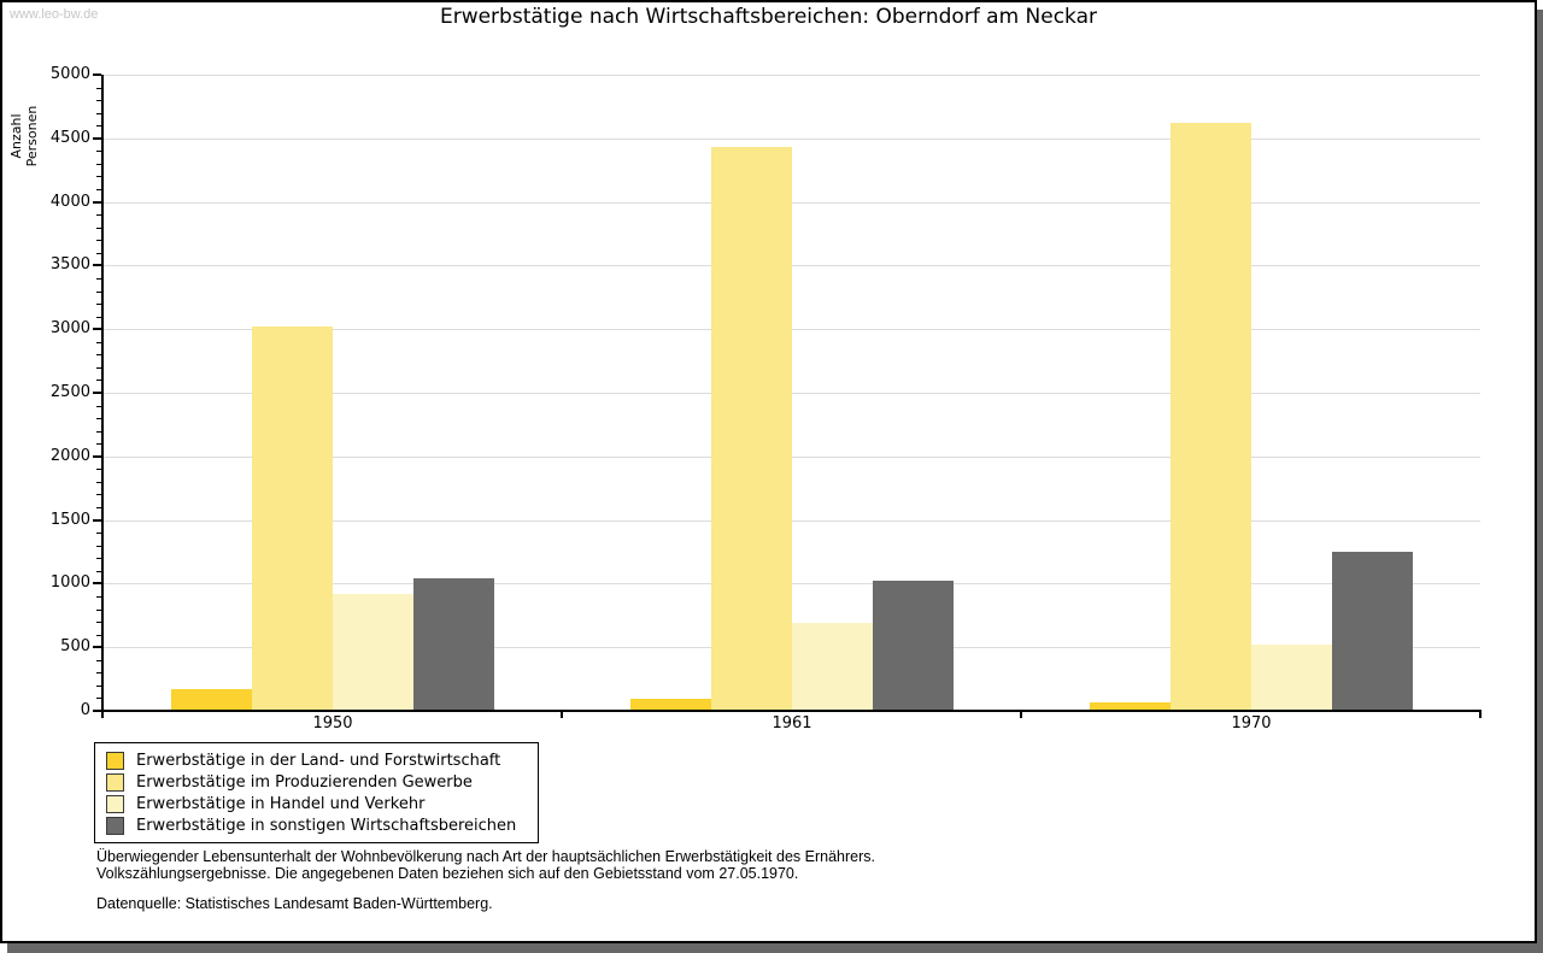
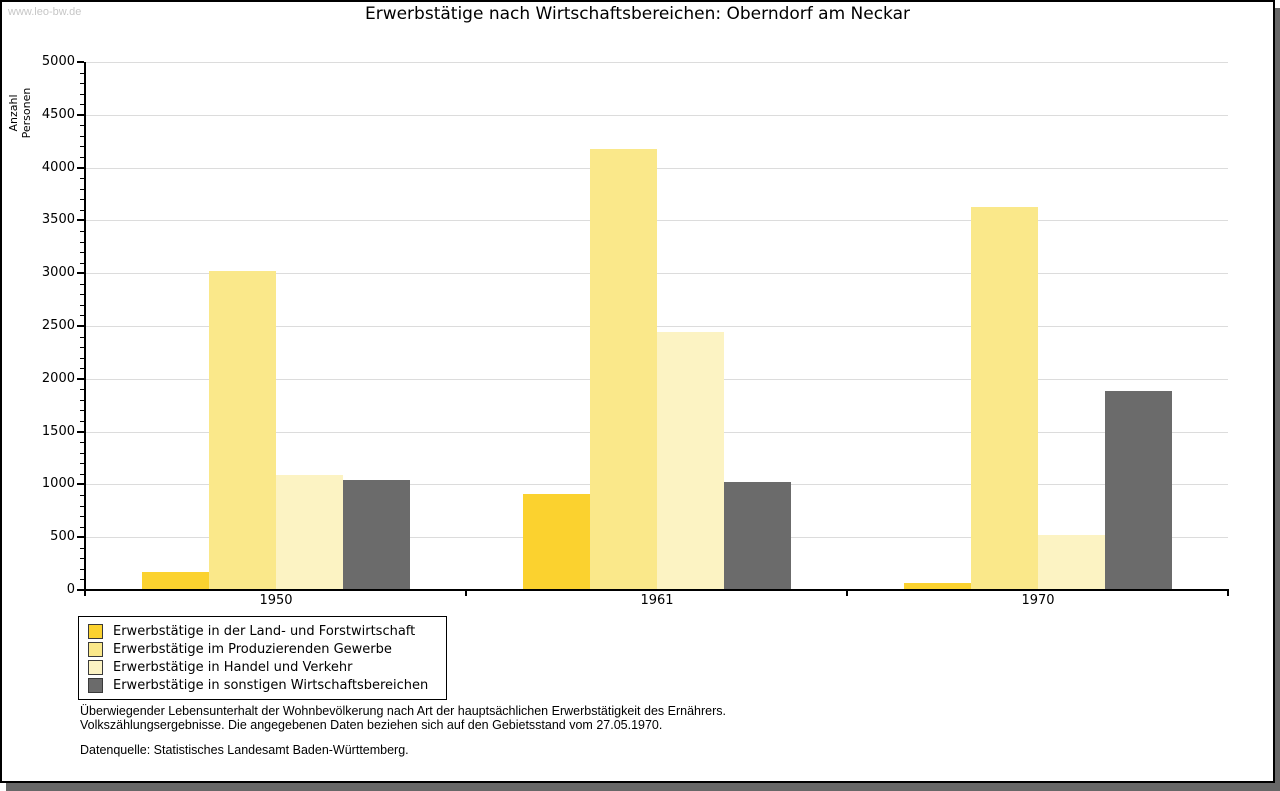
Erwerbstätige in Handel und Verkehr/1950: 920 -> 1090
Erwerbstätige in der Land- und Forstwirtschaft/1961: 90 -> 910
Erwerbstätige im Produzierenden Gewerbe/1961: 4430 -> 4180
Erwerbstätige in Handel und Verkehr/1961: 690 -> 2440
Erwerbstätige im Produzierenden Gewerbe/1970: 4620 -> 3630
Erwerbstätige in sonstigen Wirtschaftsbereichen/1970: 1250 -> 1880
